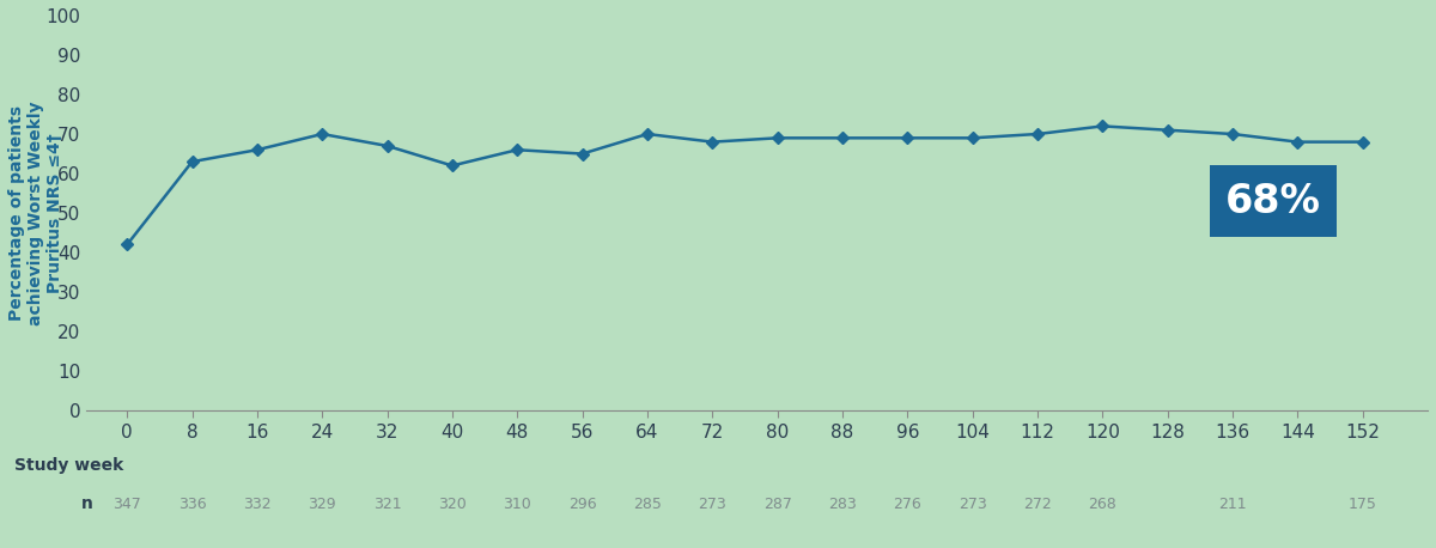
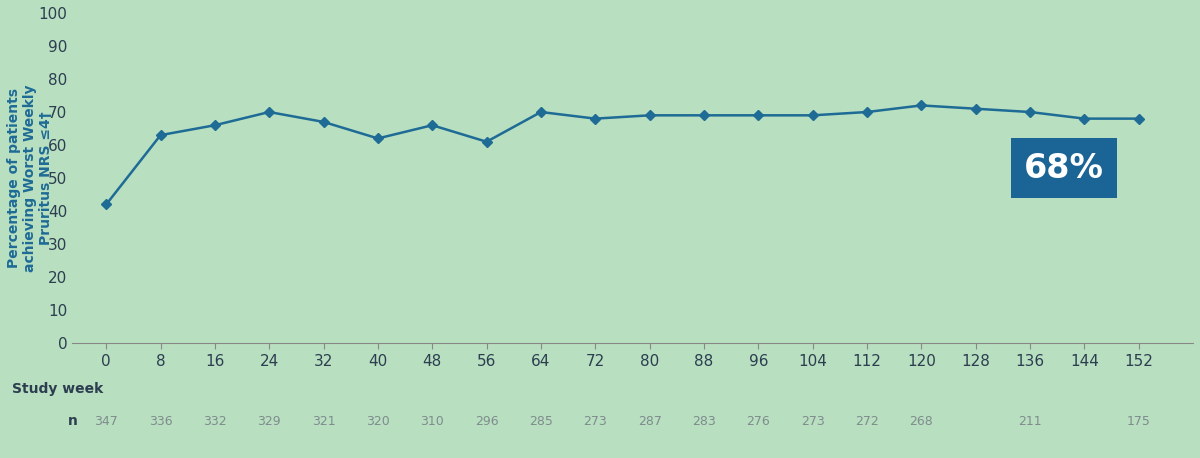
56: 65 -> 61
